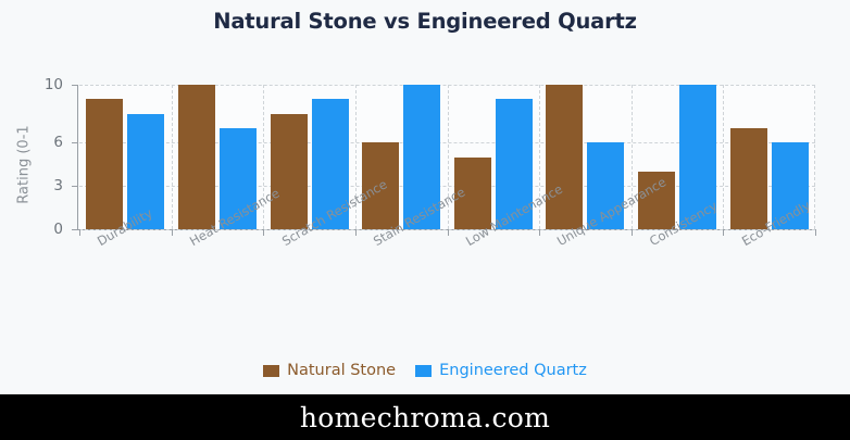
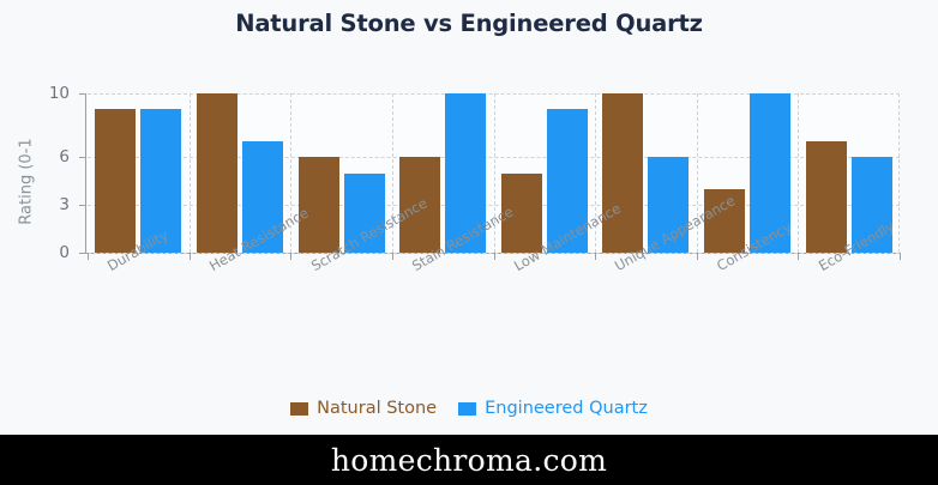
Engineered Quartz/Durability: 8 -> 9
Natural Stone/Scratch Resistance: 8 -> 6
Engineered Quartz/Scratch Resistance: 9 -> 5
